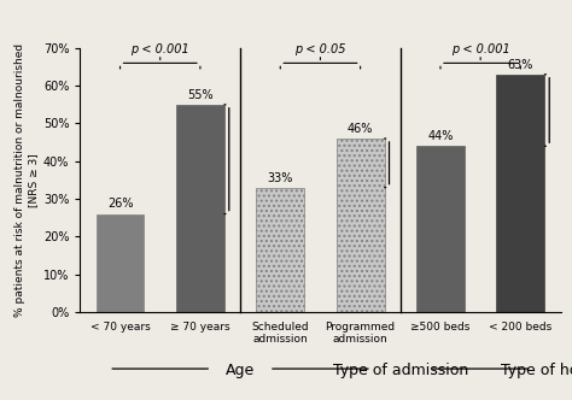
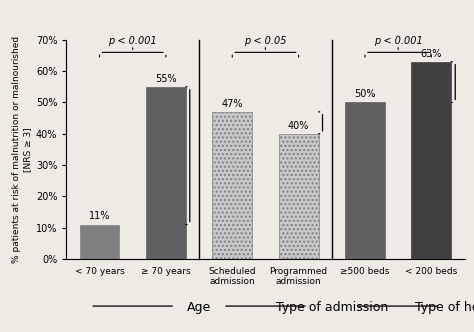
< 70 years: 26% -> 11%
Scheduled admission: 33% -> 47%
Programmed admission: 46% -> 40%
≥500 beds: 44% -> 50%
